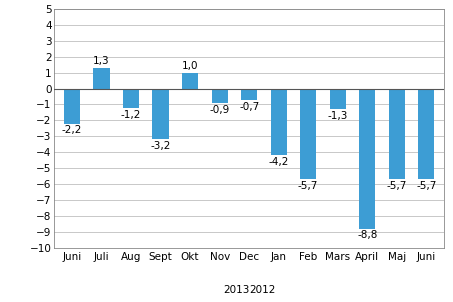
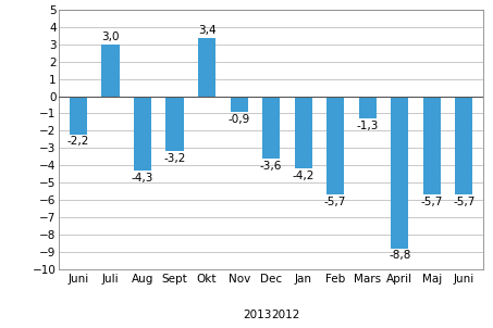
Juli: 1,3 -> 3,0
Aug: -1,2 -> -4,3
Okt: 1,0 -> 3,4
Dec: -0,7 -> -3,6
